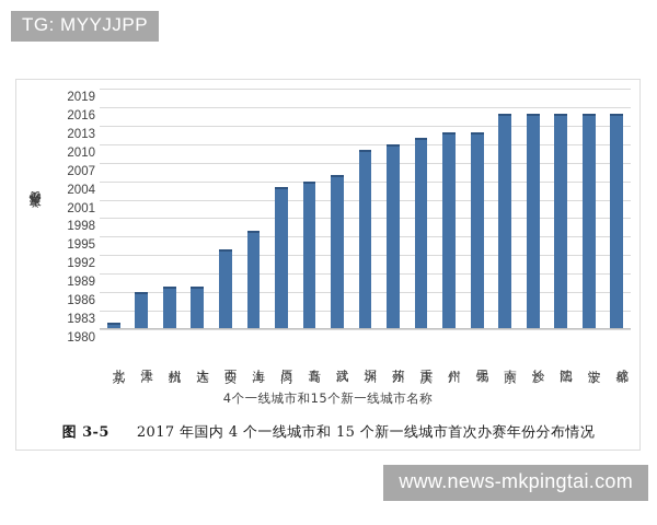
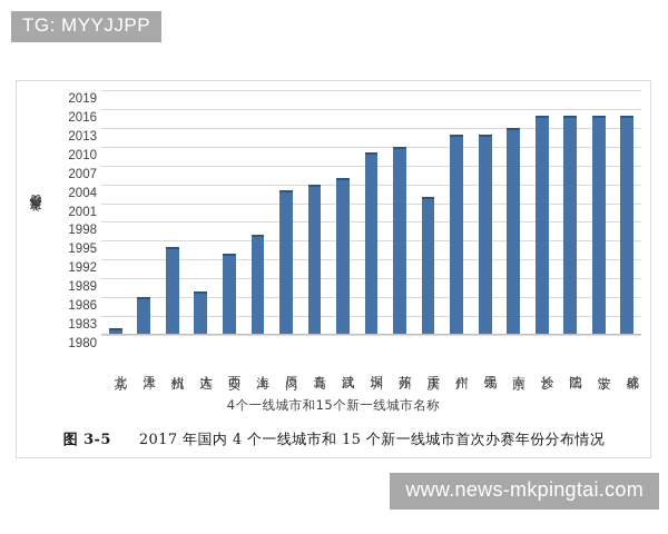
杭州: 1987 -> 1994
重庆: 2011 -> 2002
南京: 2015 -> 2013
